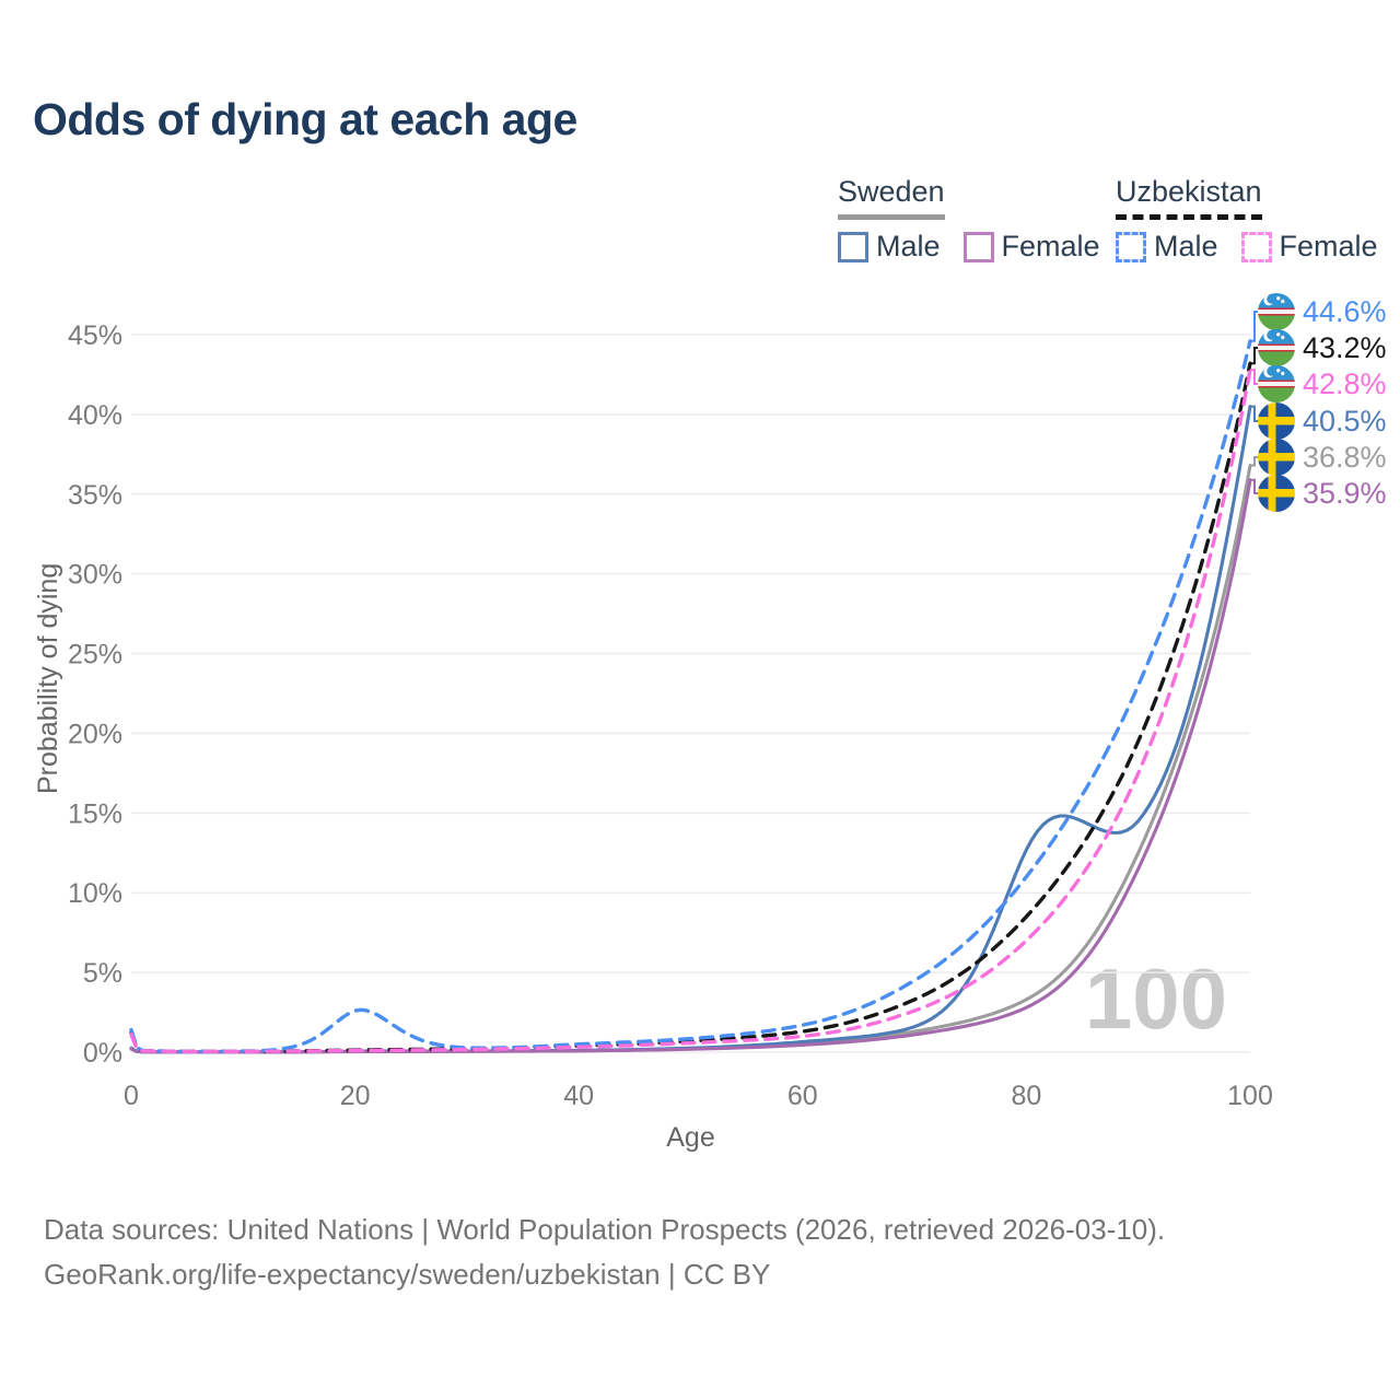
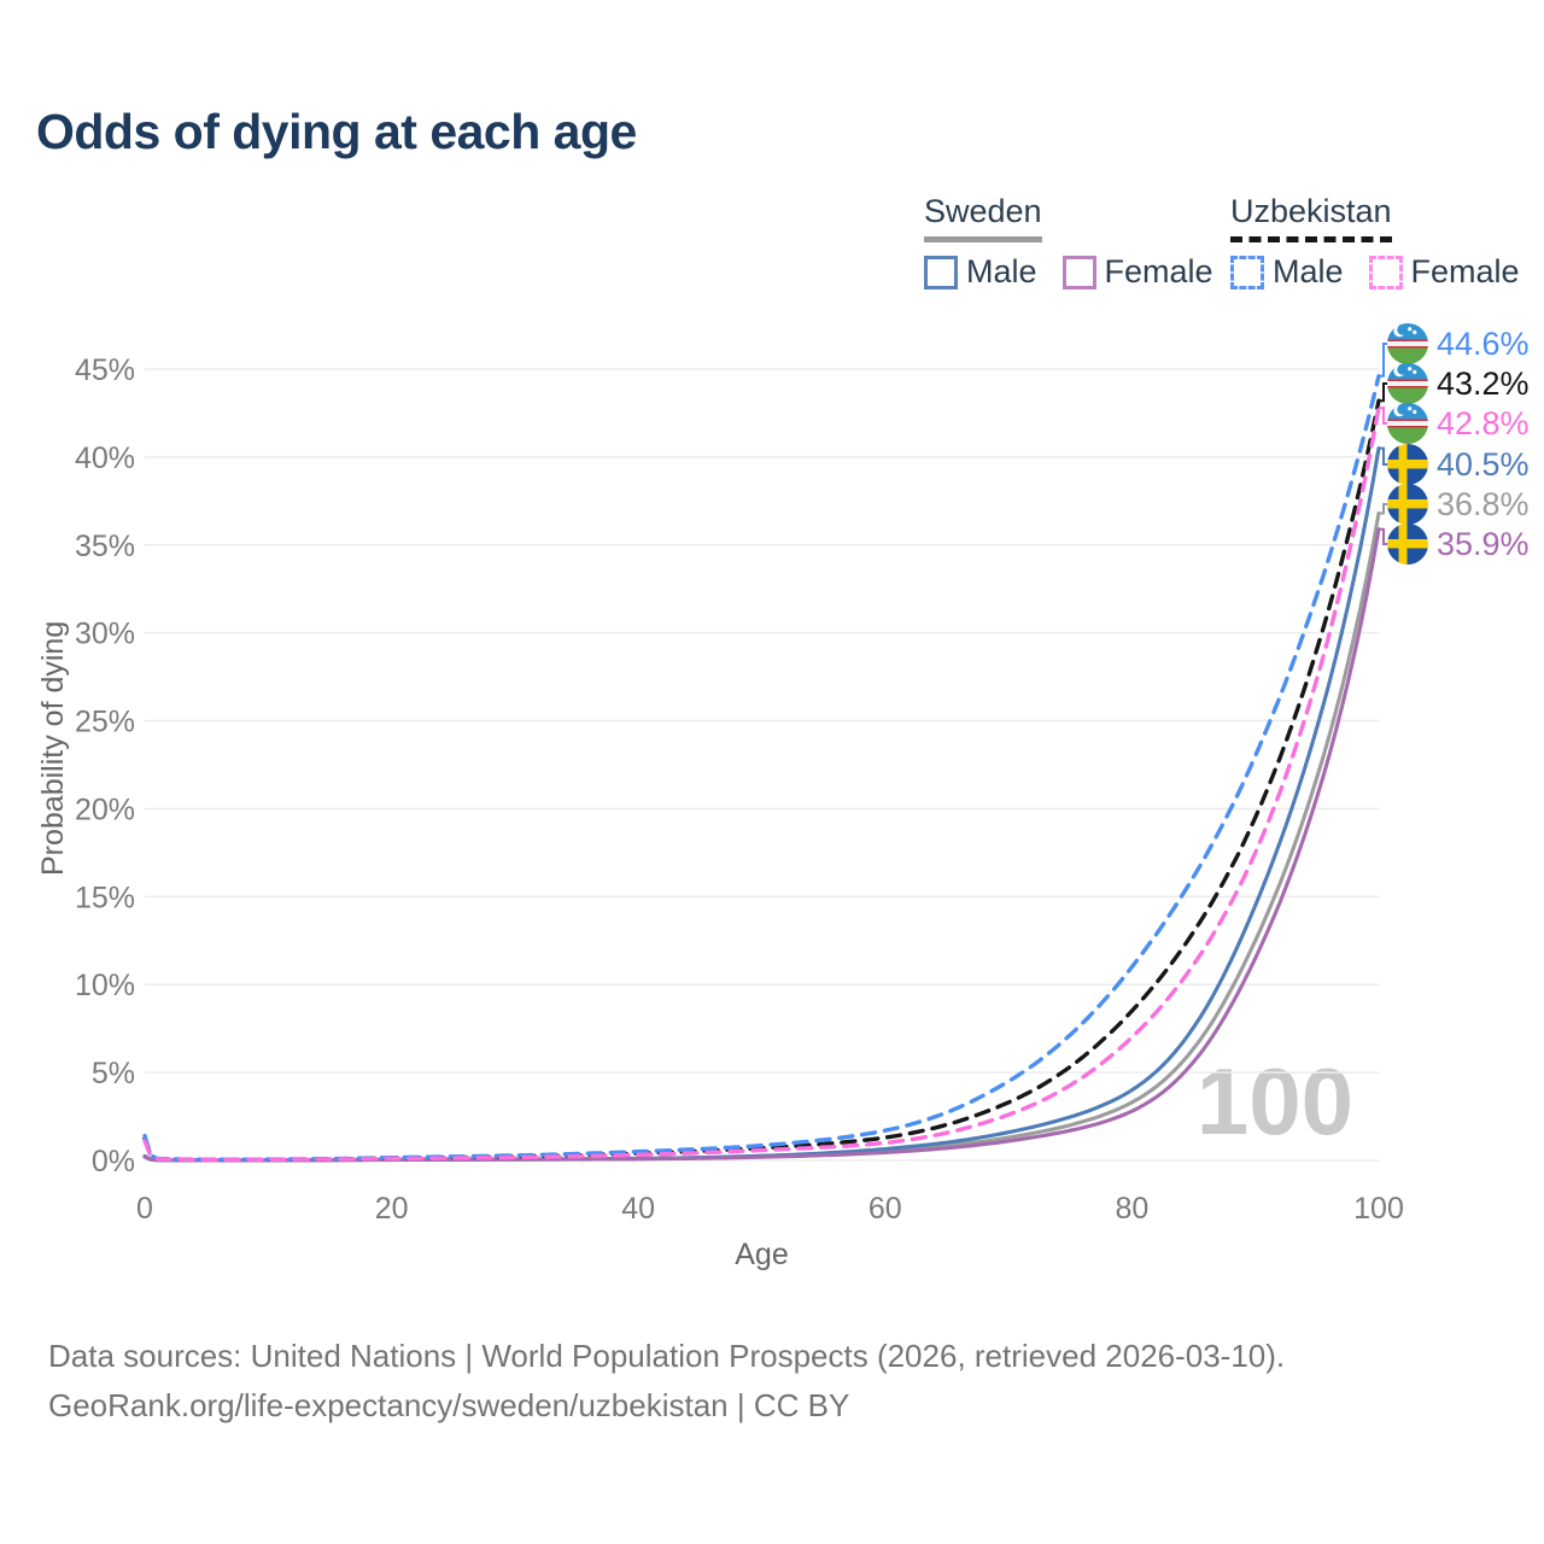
Uzbekistan Male/20: 2.6% -> 0.2%
Sweden Male/80: 12.7% -> 4.0%
